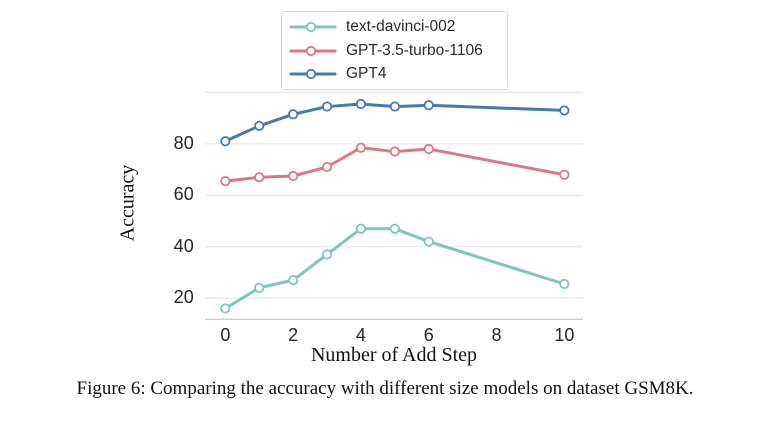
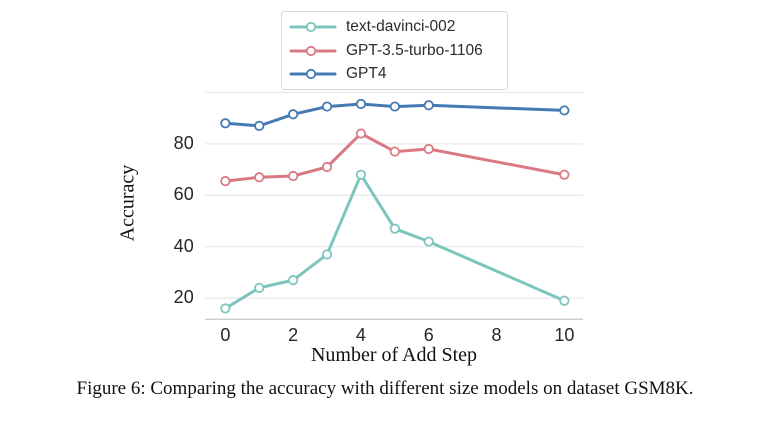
GPT4/0: 81 -> 88
text-davinci-002/4: 47 -> 68
GPT-3.5-turbo-1106/4: 78 -> 84
text-davinci-002/10: 26 -> 19
